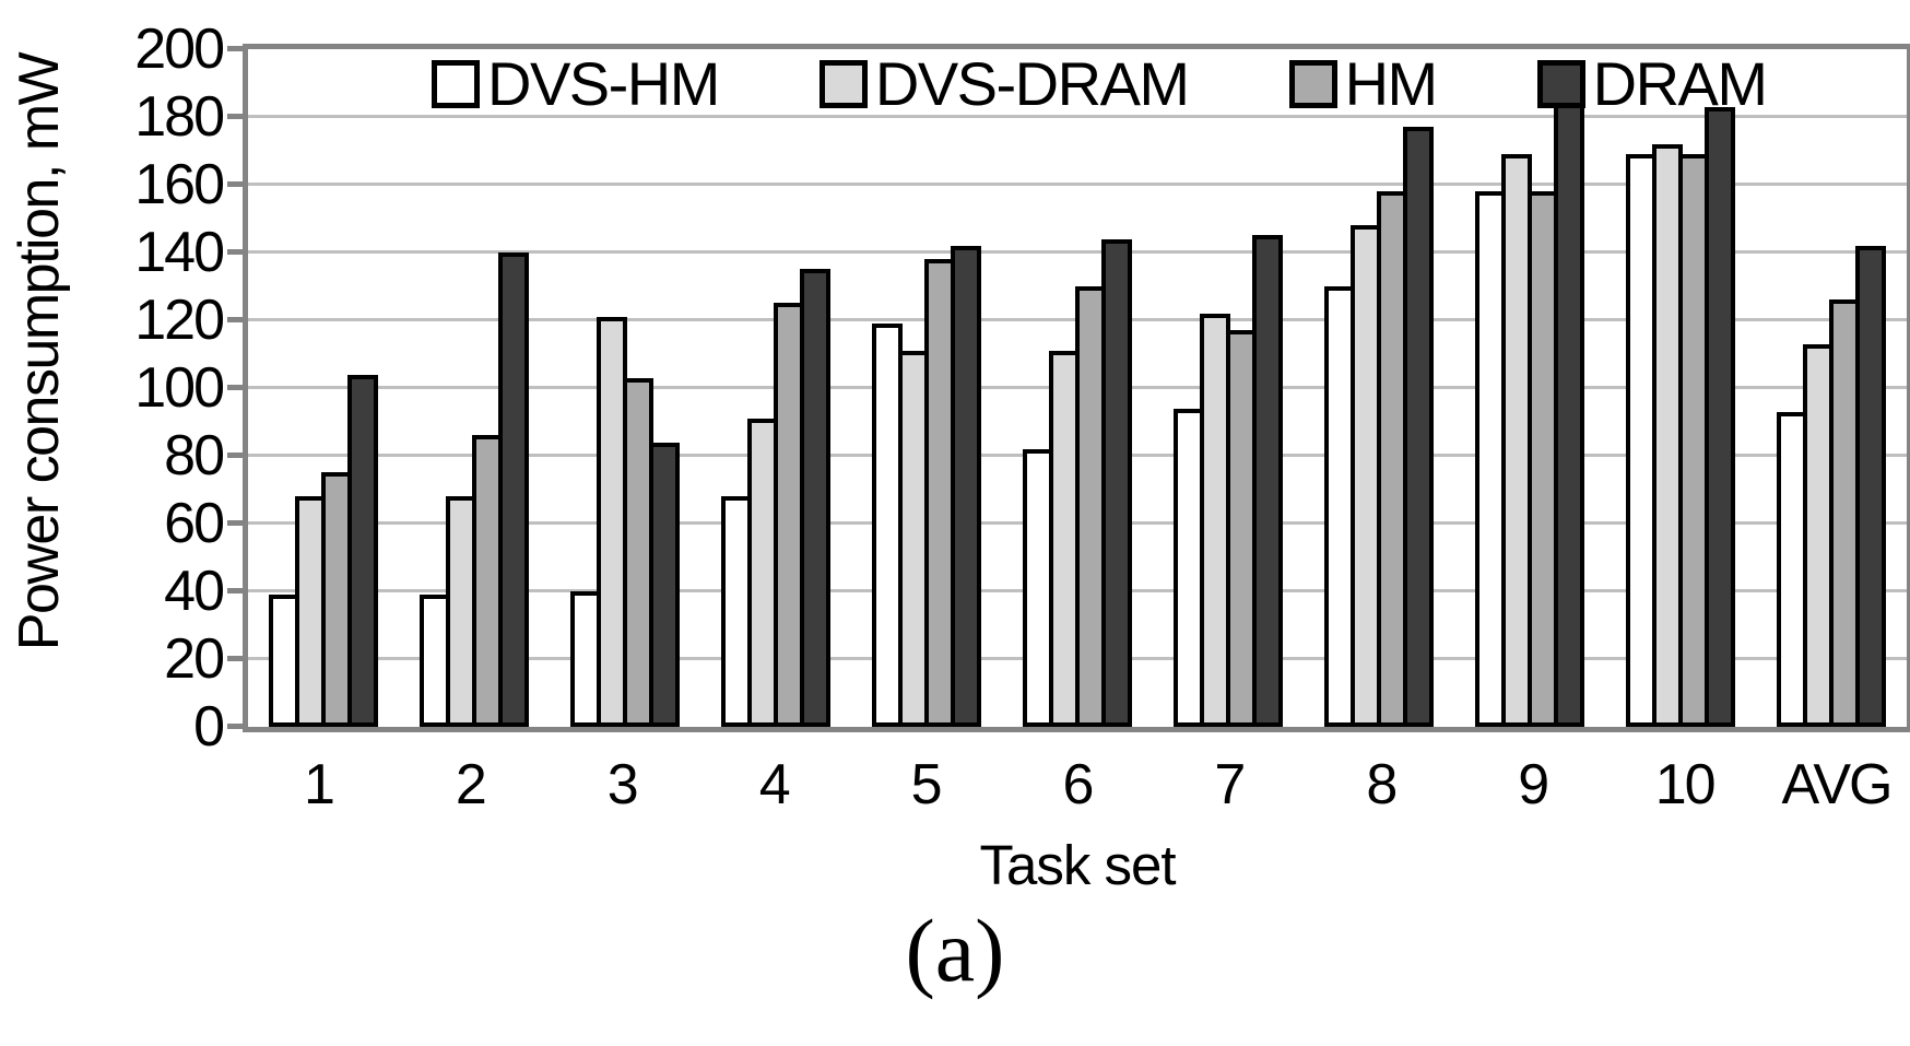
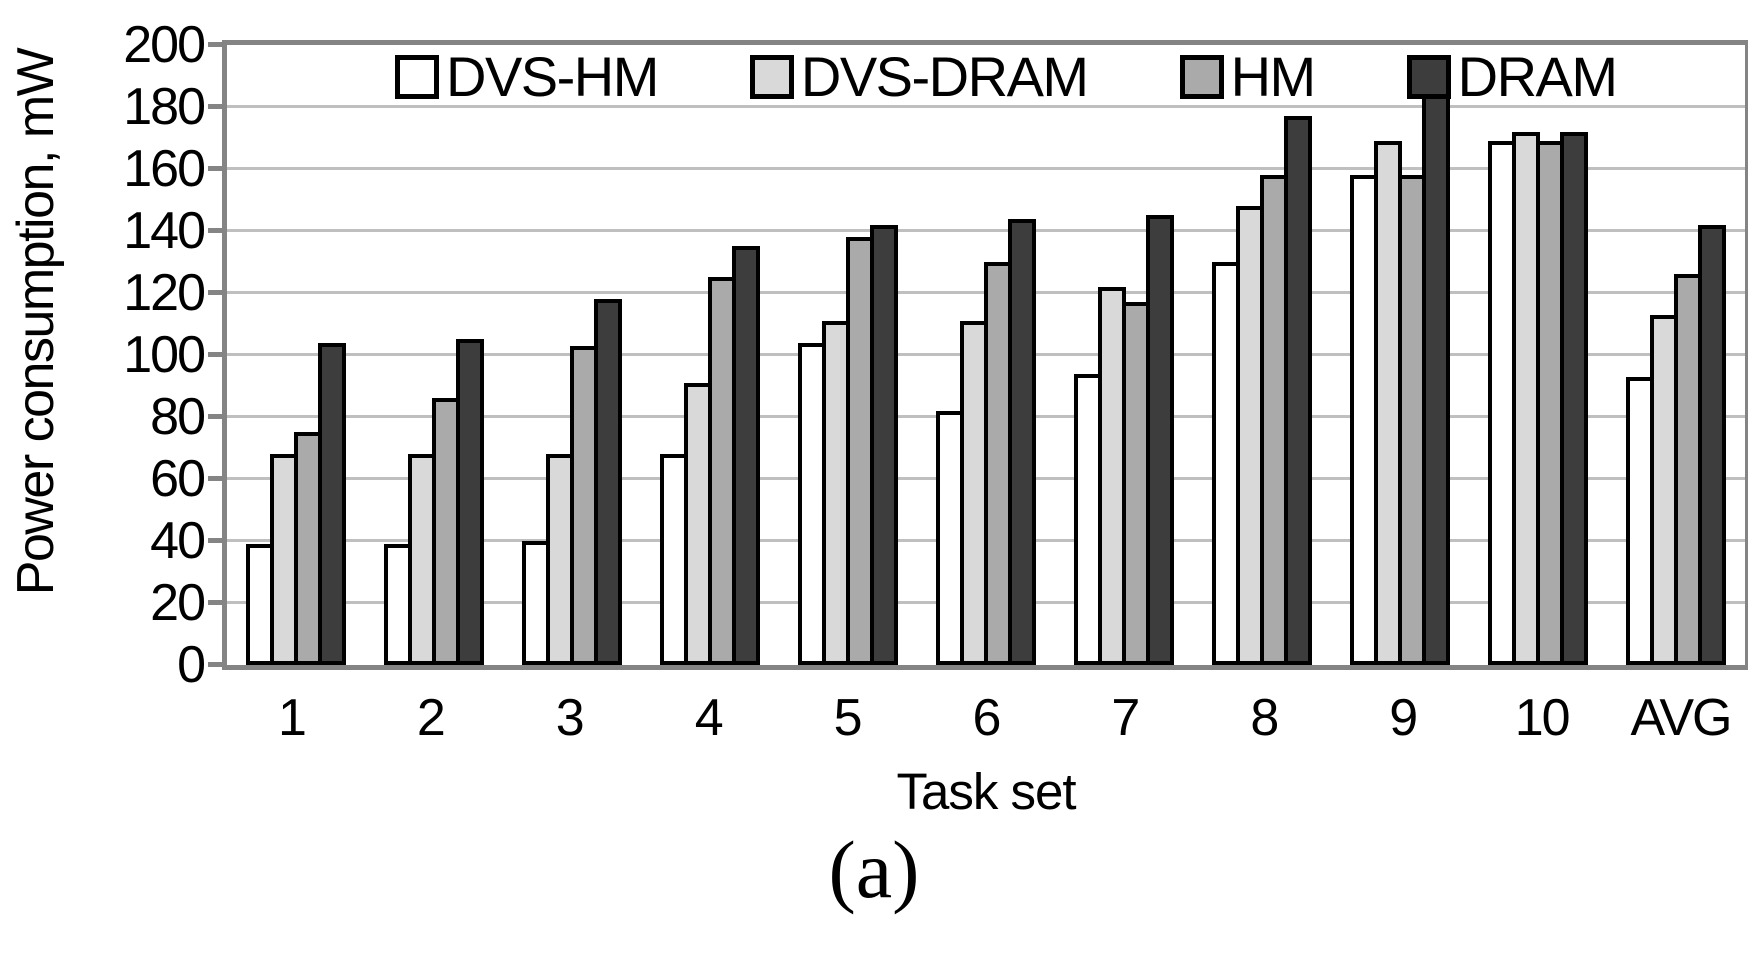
DRAM/2: 140 -> 105
DVS-DRAM/3: 121 -> 68
DRAM/3: 84 -> 118
DVS-HM/5: 119 -> 104
DRAM/10: 183 -> 172
